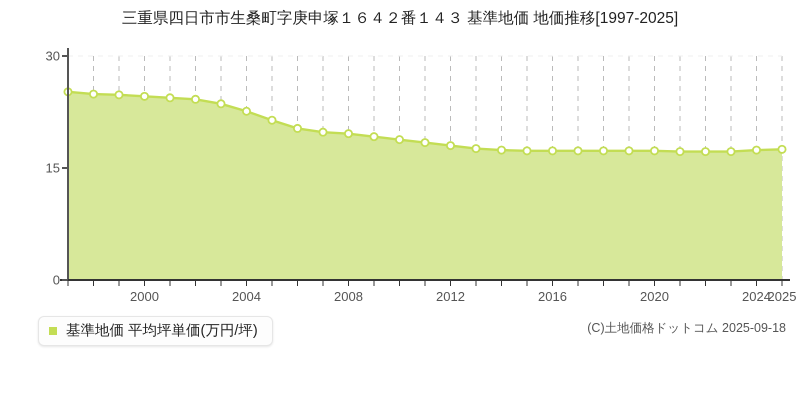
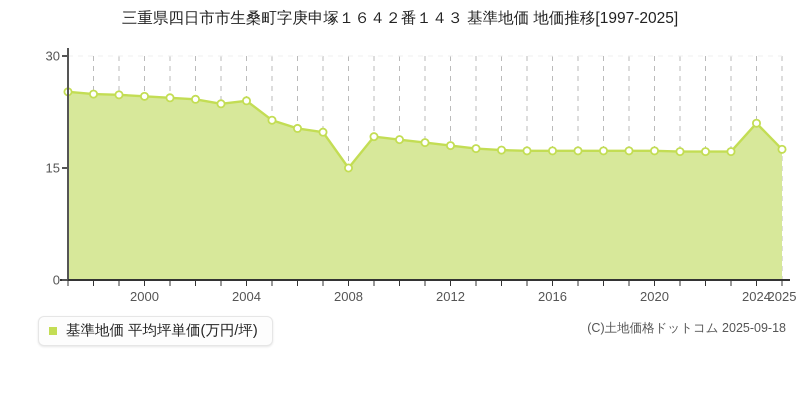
2004: 23 -> 24
2008: 20 -> 15
2024: 17 -> 21
